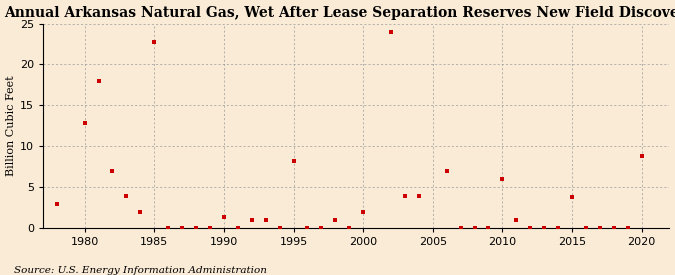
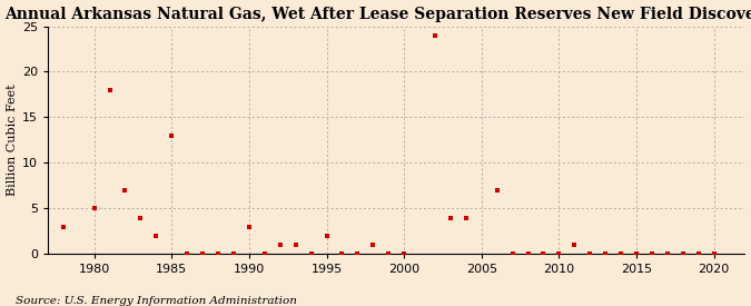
1980: 12.8 -> 5.0
1985: 22.8 -> 13.0
1990: 1.4 -> 3.0
1995: 8.2 -> 2.0
2000: 2.0 -> 0.1
2010: 6.0 -> 0.1
2015: 3.8 -> 0.1
2020: 8.8 -> 0.1
